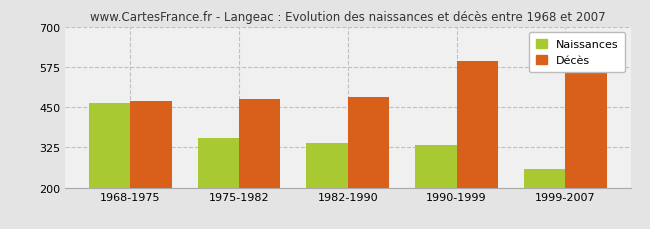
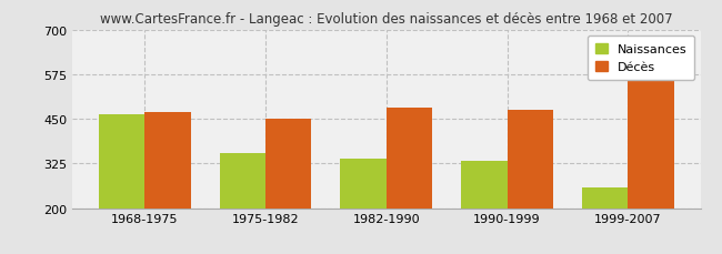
Décès/1975-1982: 475 -> 450
Décès/1990-1999: 592 -> 475
